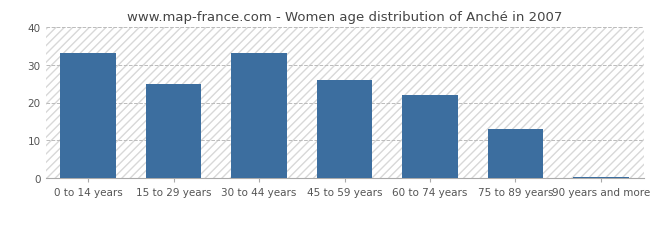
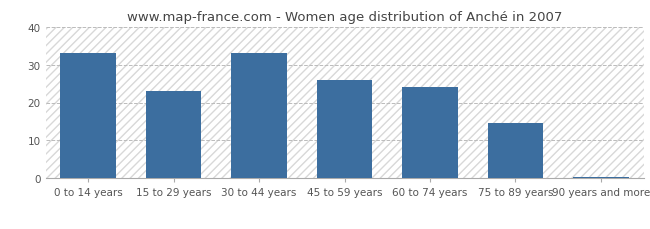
15 to 29 years: 25.0 -> 23.0
60 to 74 years: 22.0 -> 24.0
75 to 89 years: 13.0 -> 14.5
